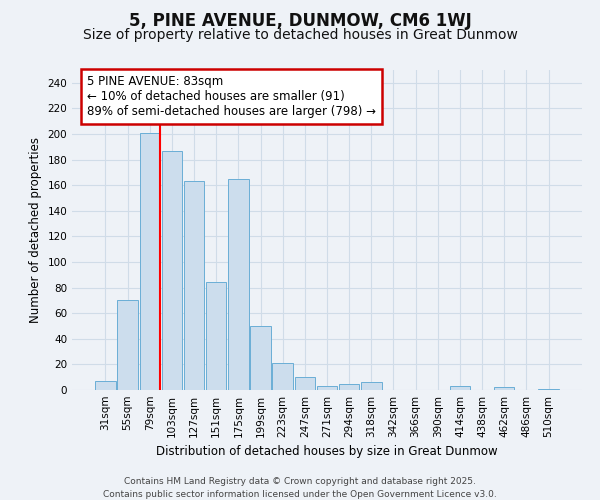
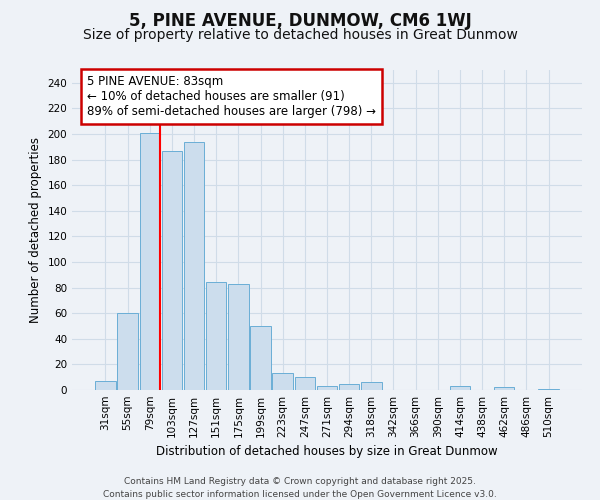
55sqm: 70 -> 60
127sqm: 163 -> 194
175sqm: 165 -> 83
223sqm: 21 -> 13
